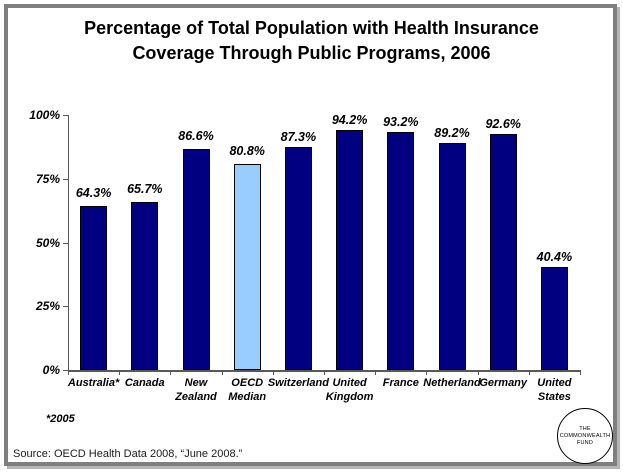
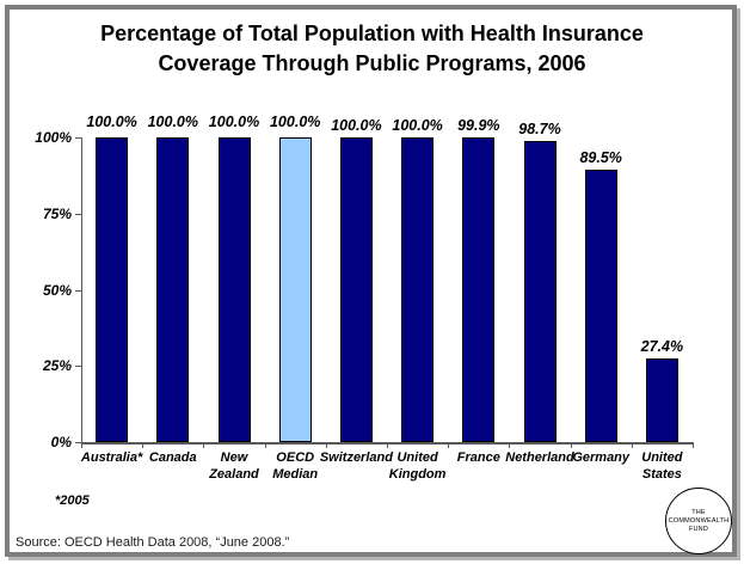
Australia*: 64.3% -> 100.0%
Canada: 65.7% -> 100.0%
New Zealand: 86.6% -> 100.0%
OECD Median: 80.8% -> 100.0%
Switzerland: 87.3% -> 100.0%
United Kingdom: 94.2% -> 100.0%
France: 93.2% -> 99.9%
Netherland: 89.2% -> 98.7%
Germany: 92.6% -> 89.5%
United States: 40.4% -> 27.4%
